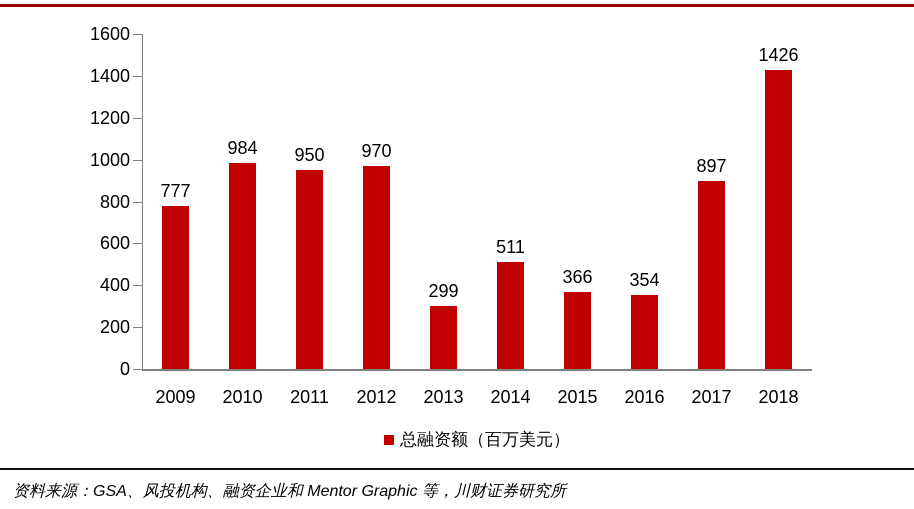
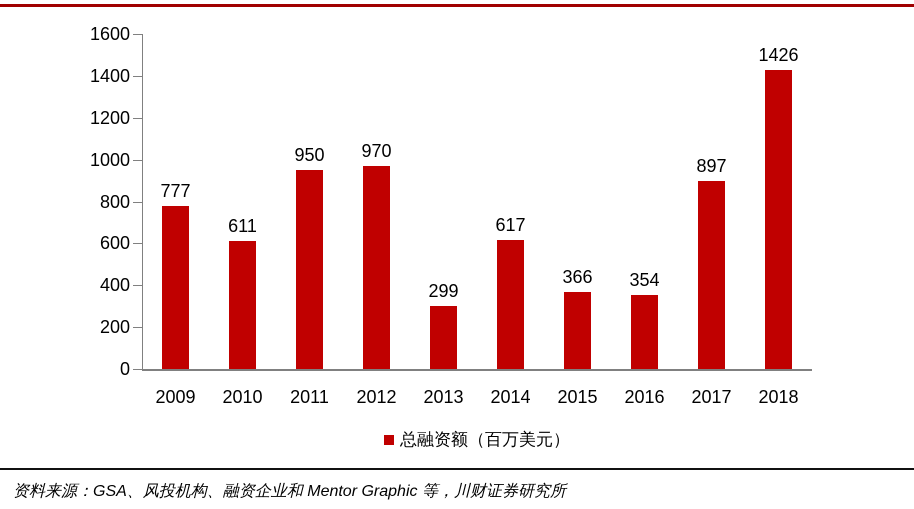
2010: 984 -> 611
2014: 511 -> 617
